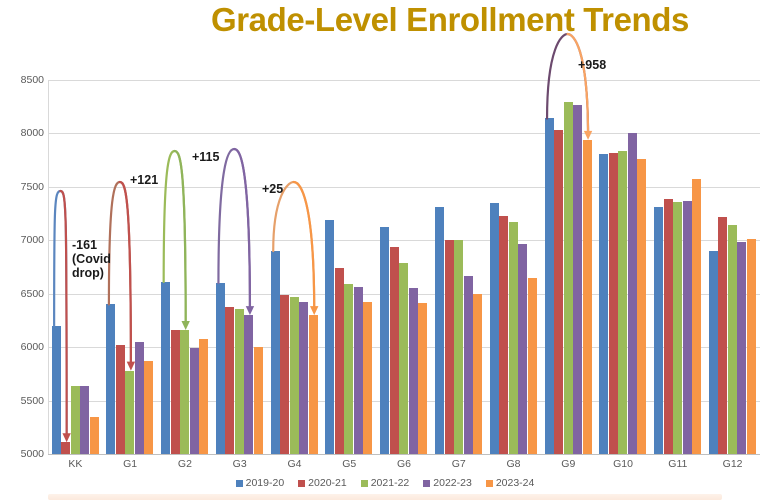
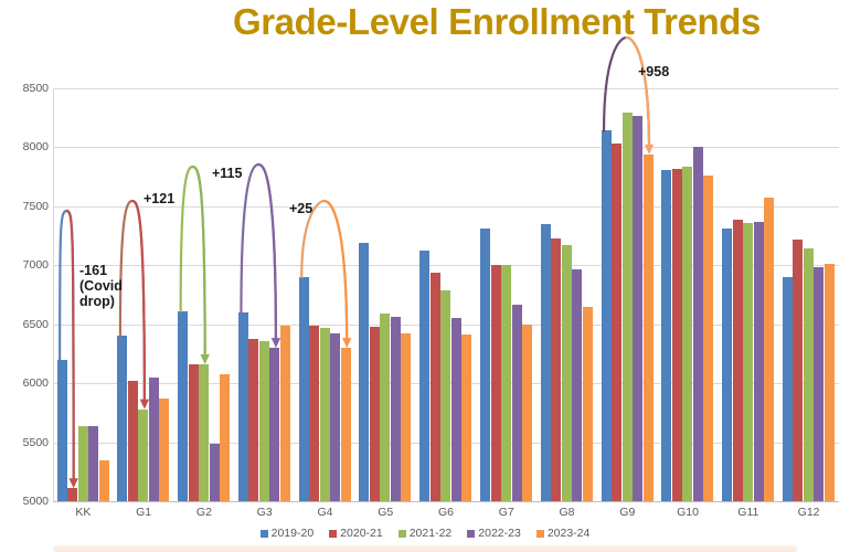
2022-23/G2: 5990 -> 5490
2023-24/G3: 6000 -> 6490
2020-21/G5: 6740 -> 6480
